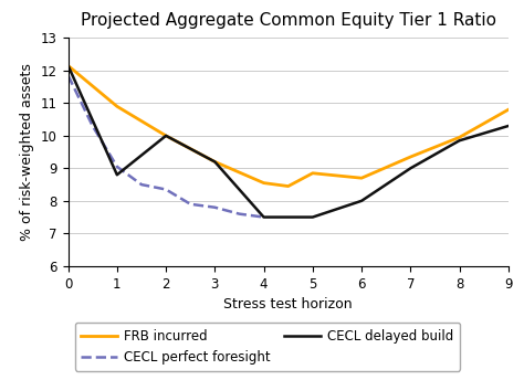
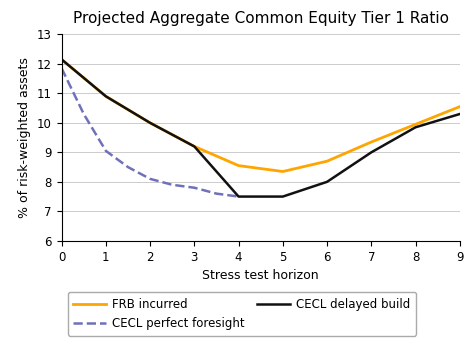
CECL delayed build/1: 8.80 -> 10.90
CECL perfect foresight/2: 8.35 -> 8.10
FRB incurred/5: 8.85 -> 8.35
FRB incurred/9: 10.80 -> 10.55
